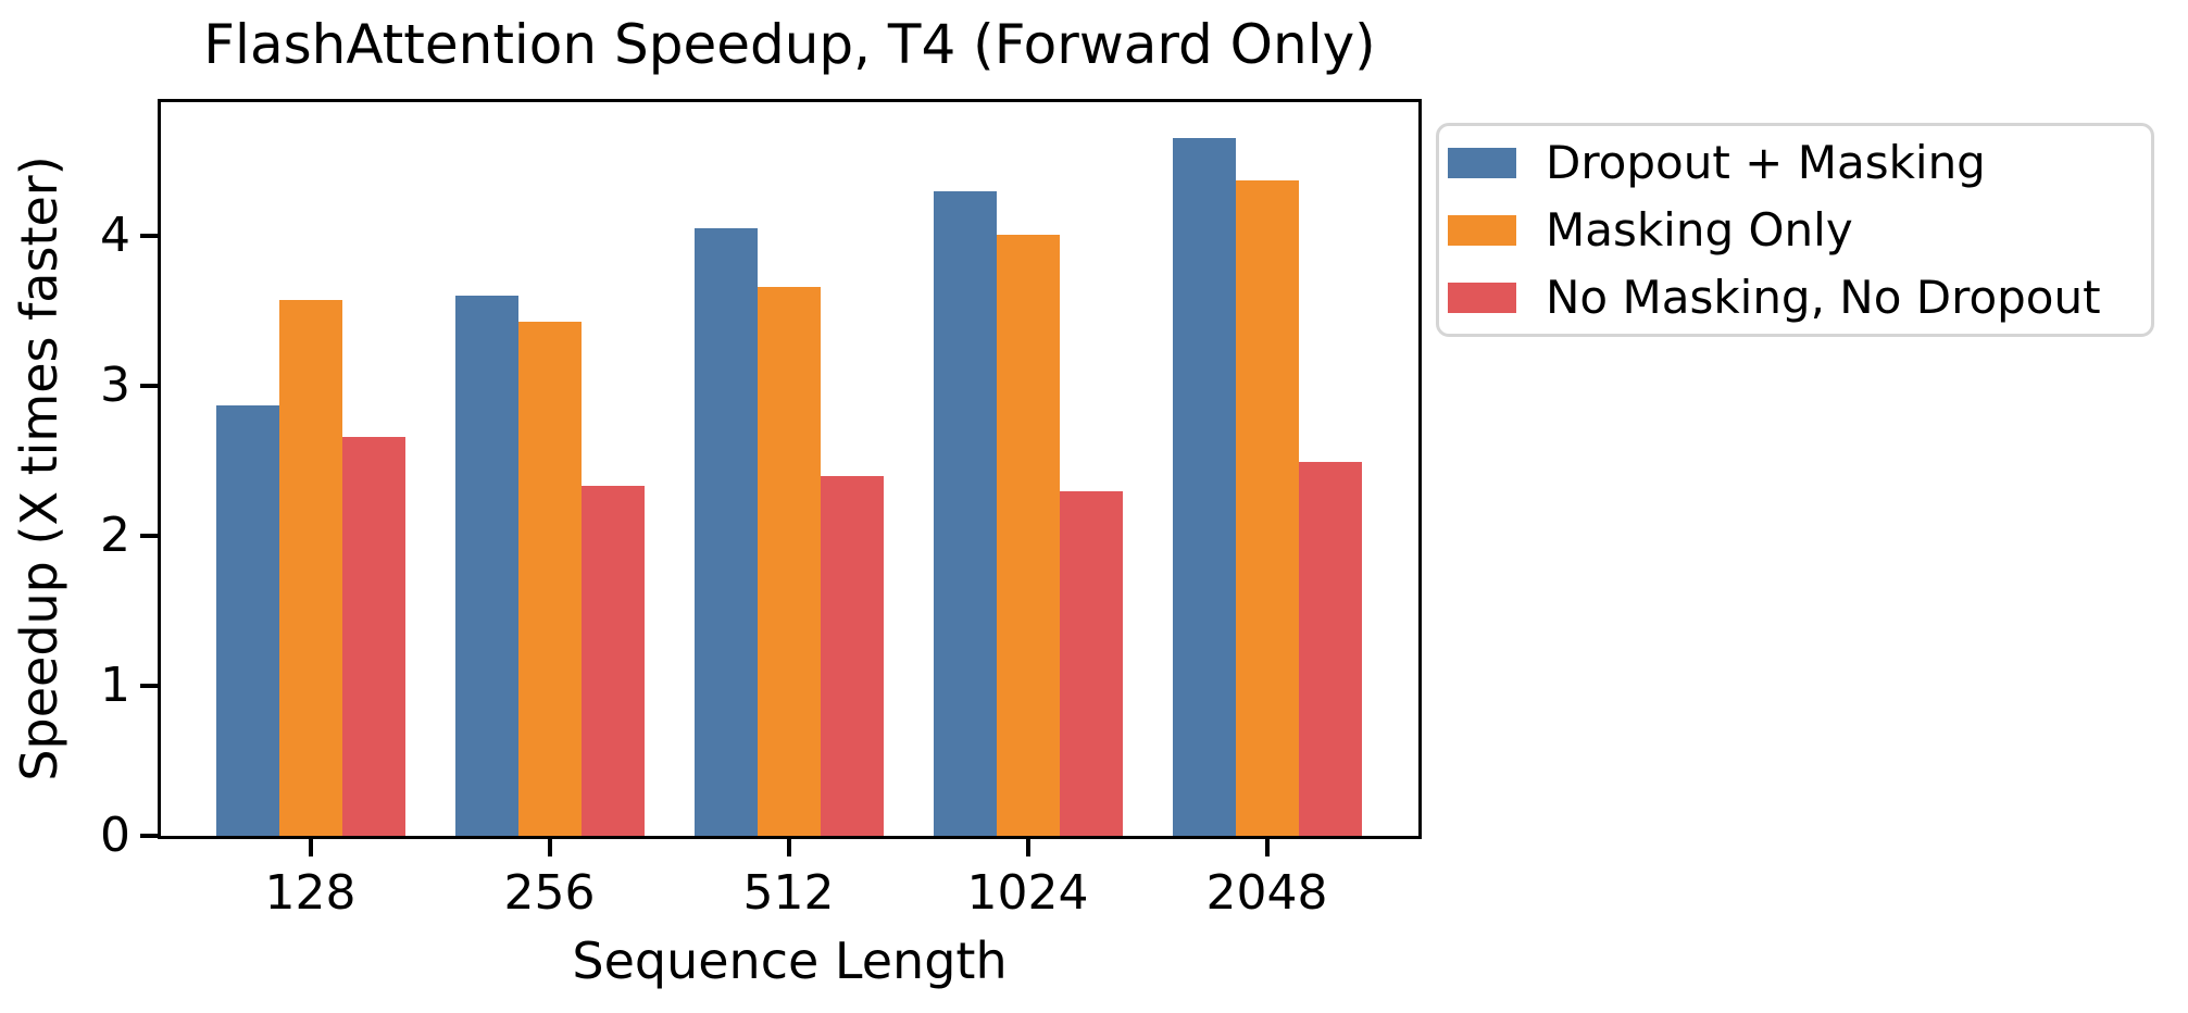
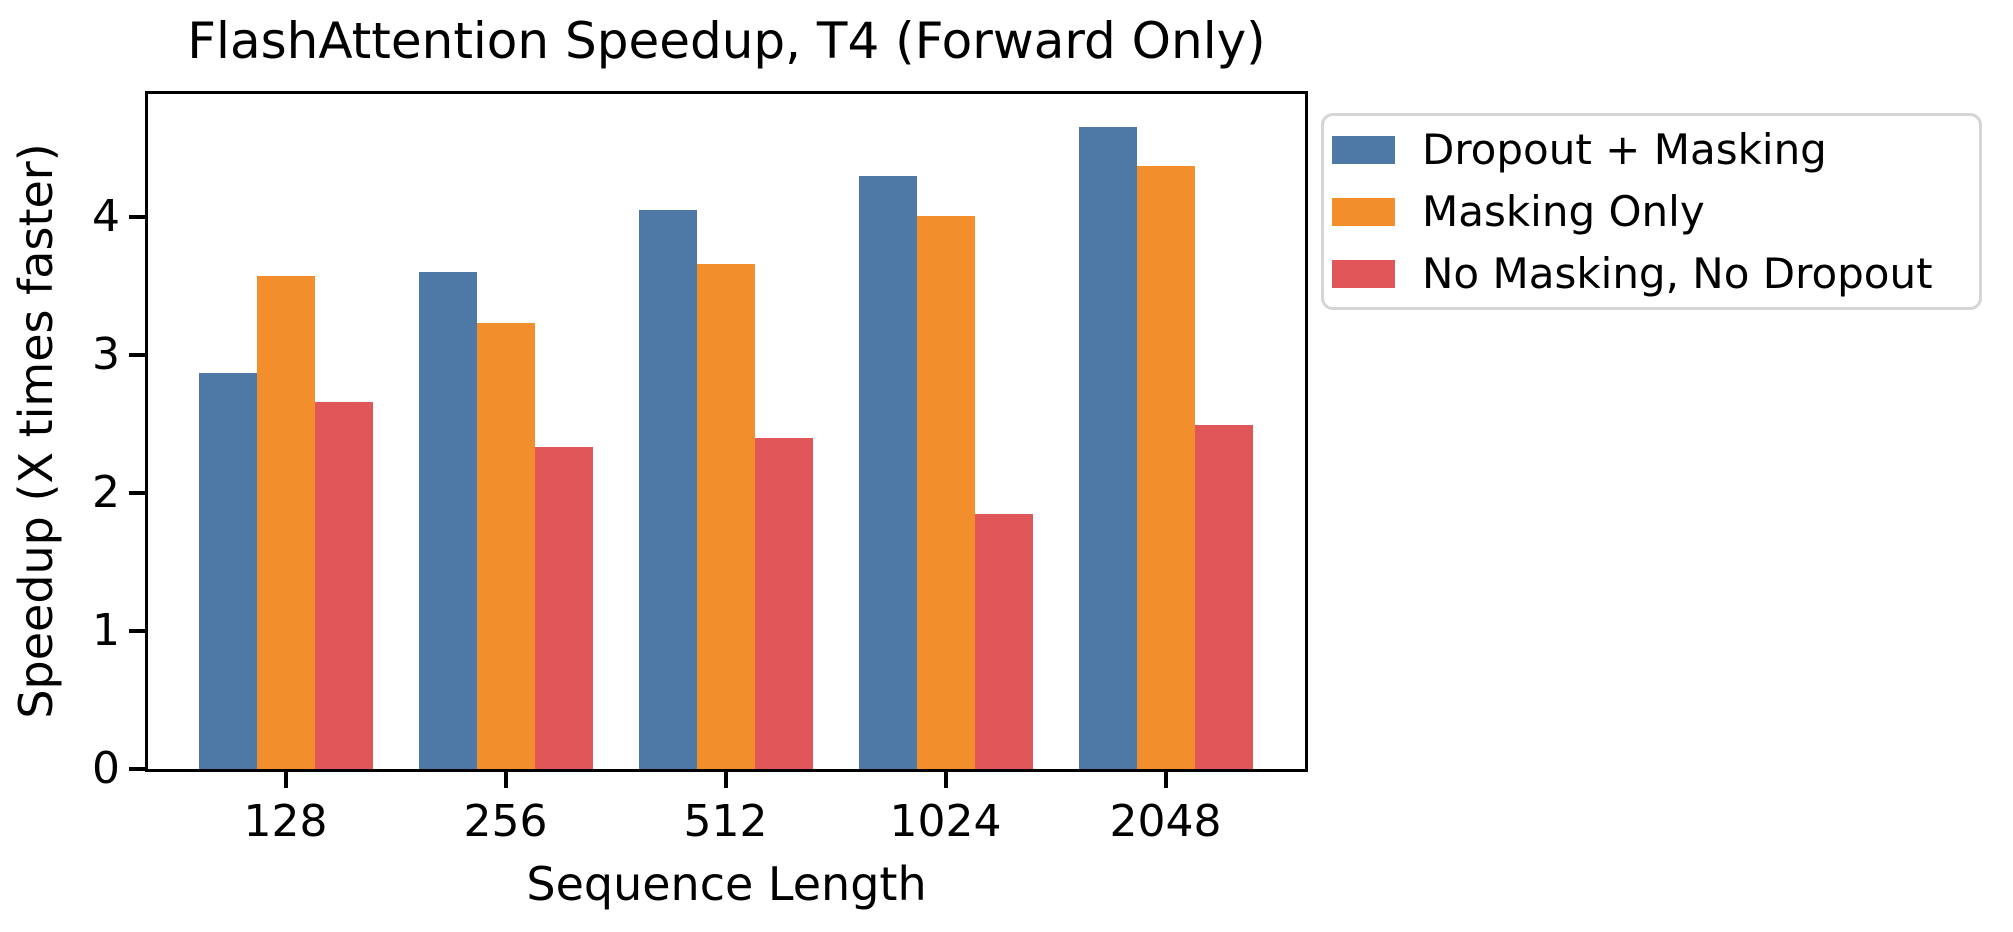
Masking Only/256: 3.43 -> 3.23
No Masking, No Dropout/1024: 2.30 -> 1.85
